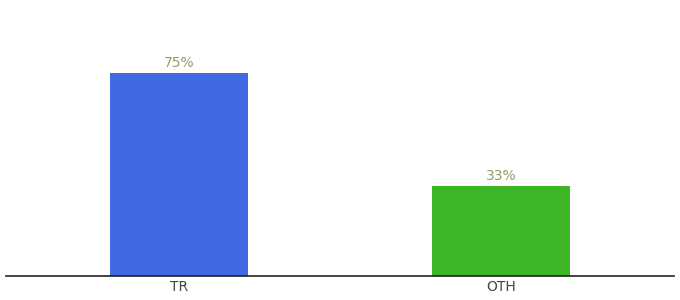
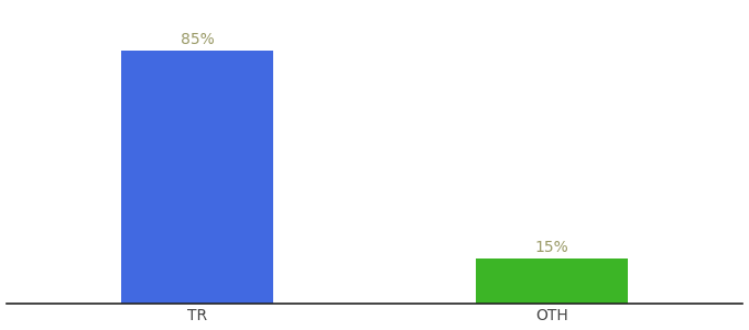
TR: 75% -> 85%
OTH: 33% -> 15%
